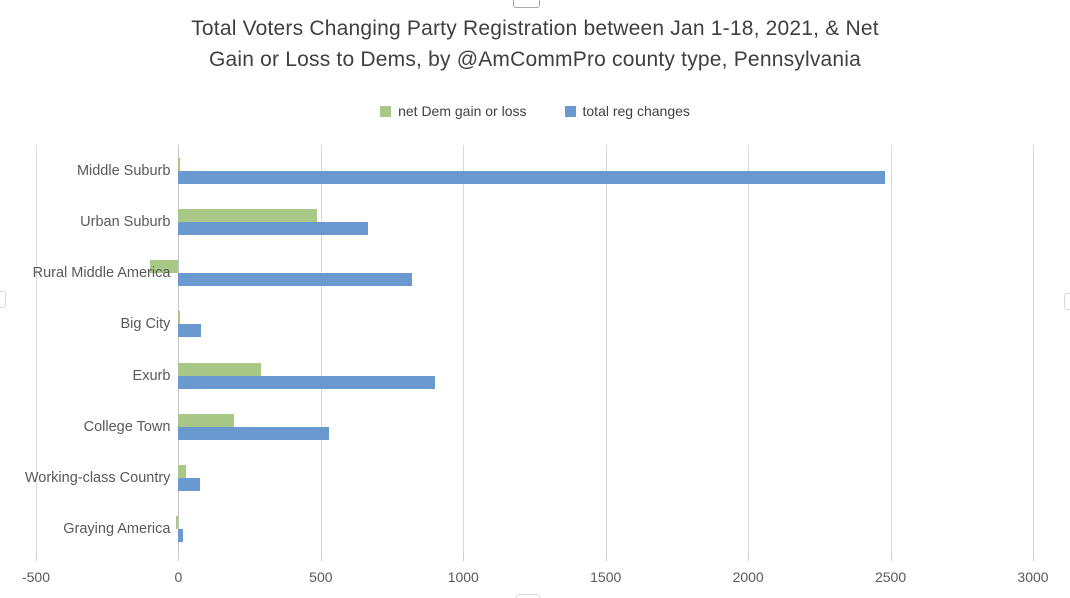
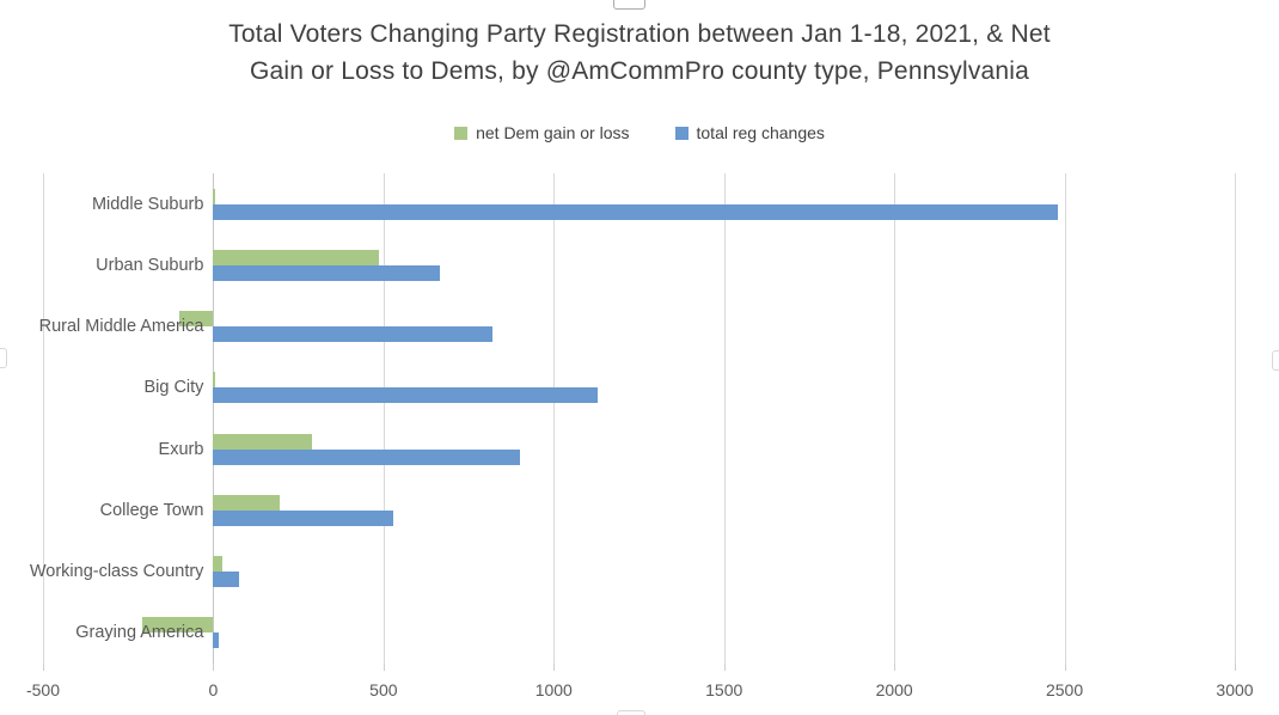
total reg changes/Big City: 80 -> 1130
net Dem gain or loss/Graying America: -10 -> -210
